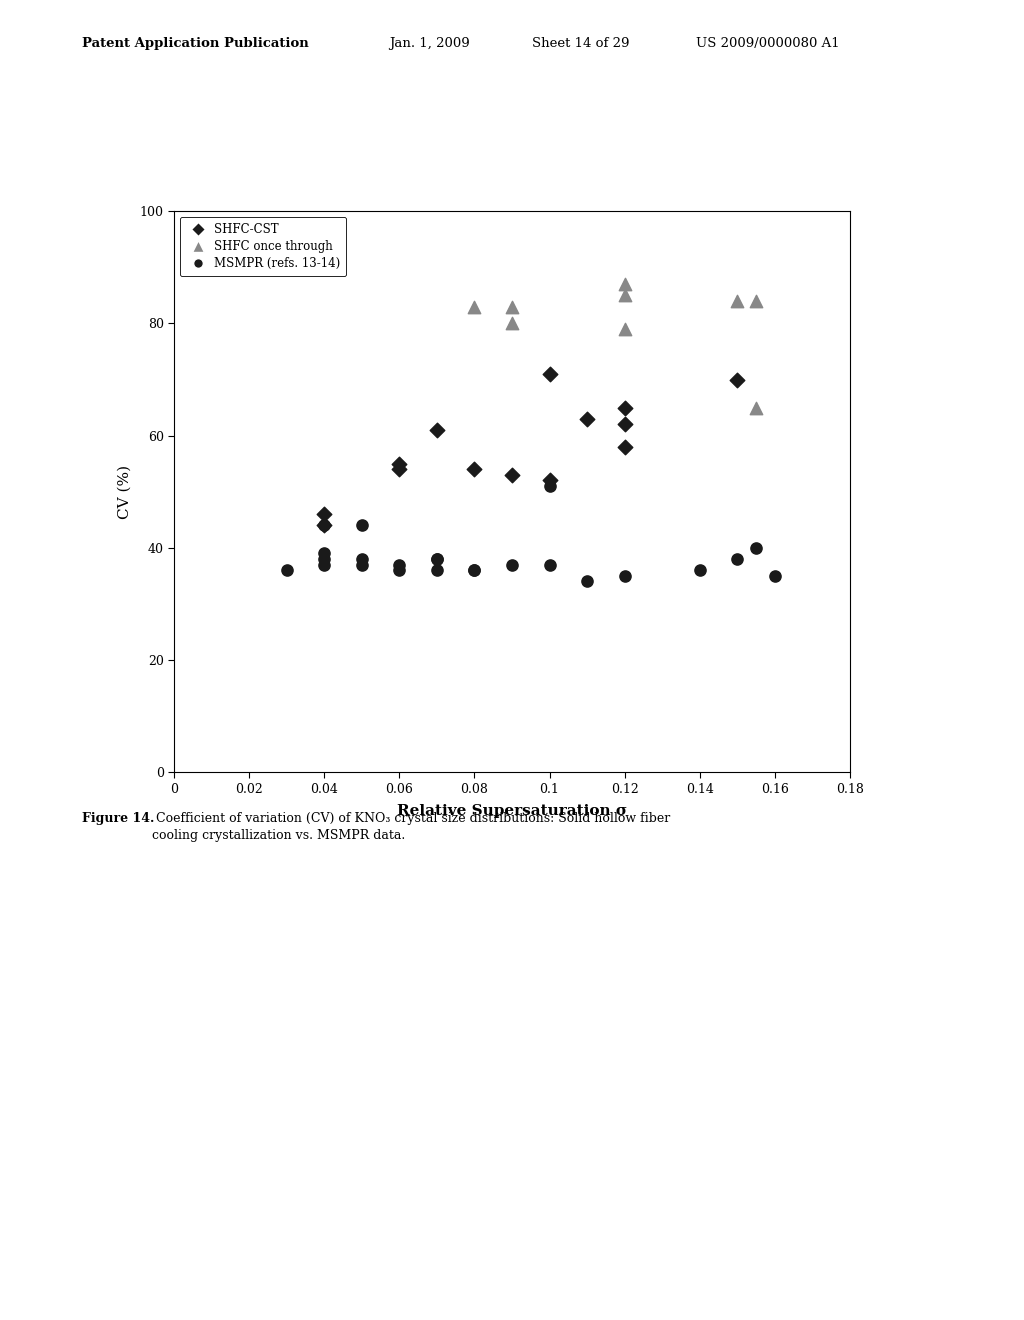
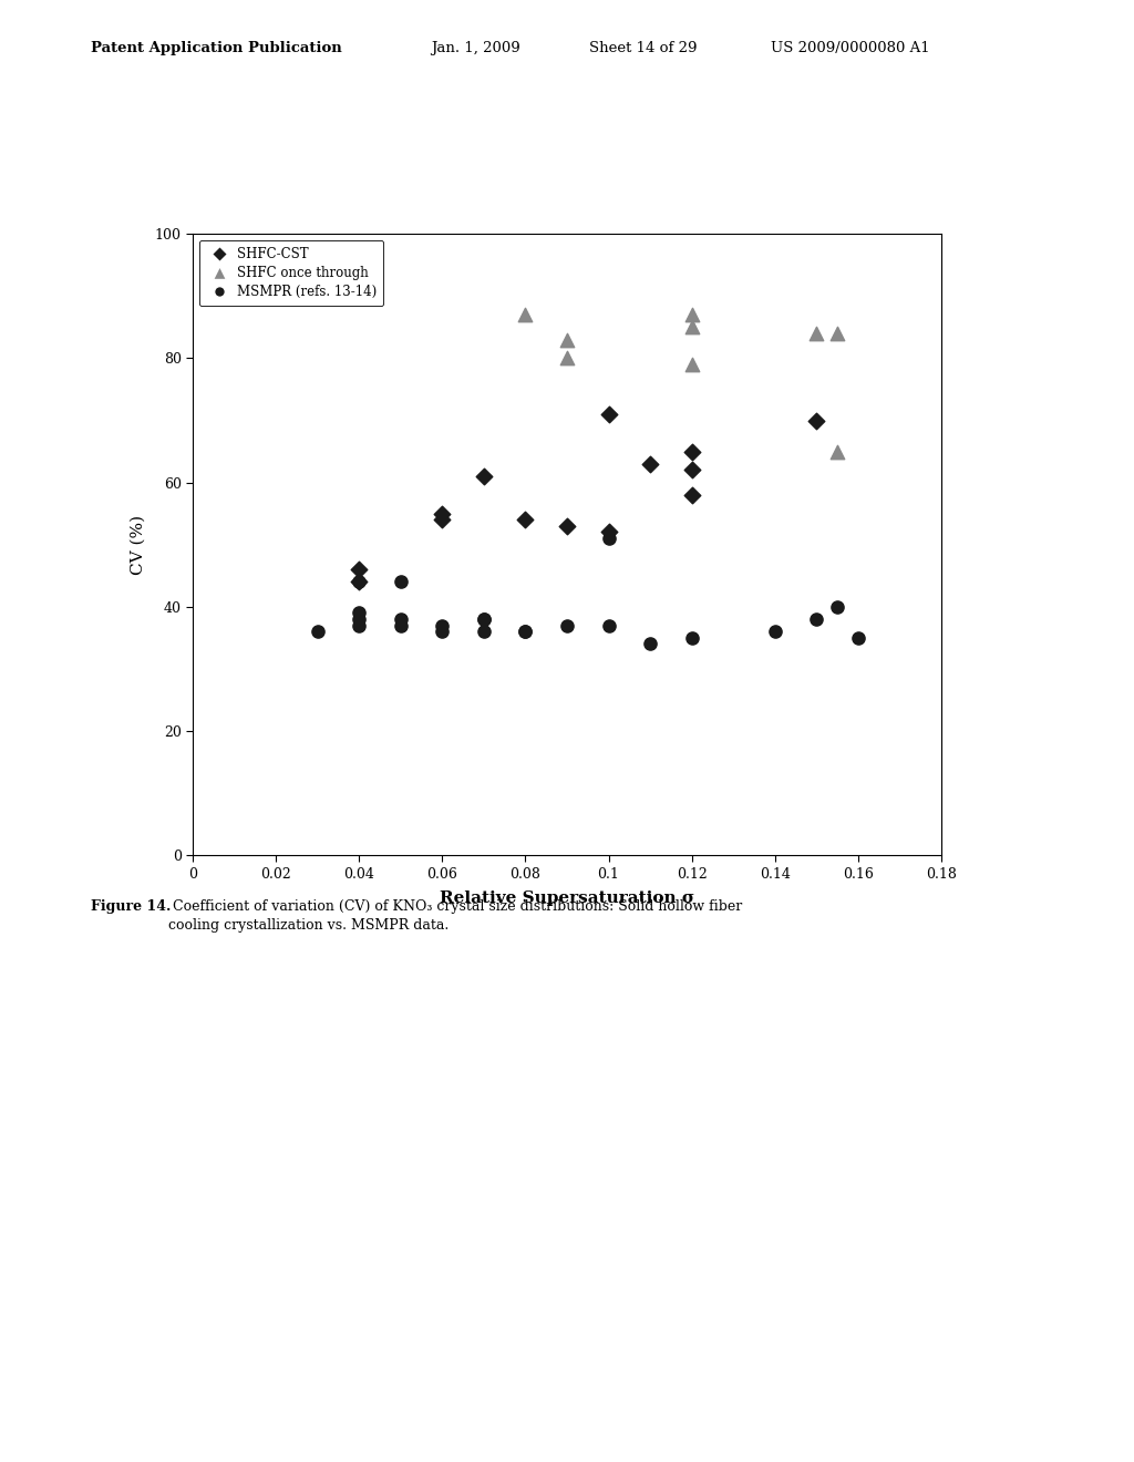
SHFC once through/0.08: 83 -> 87
